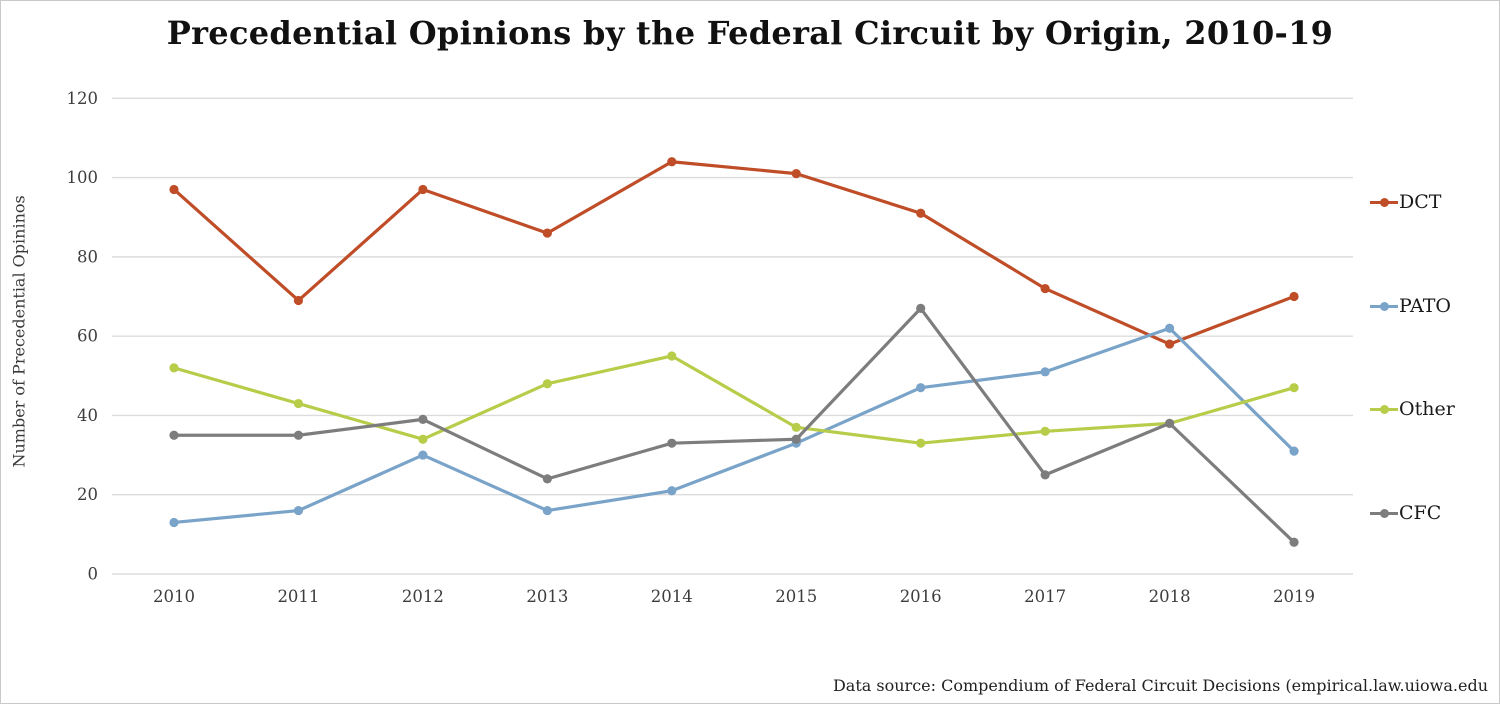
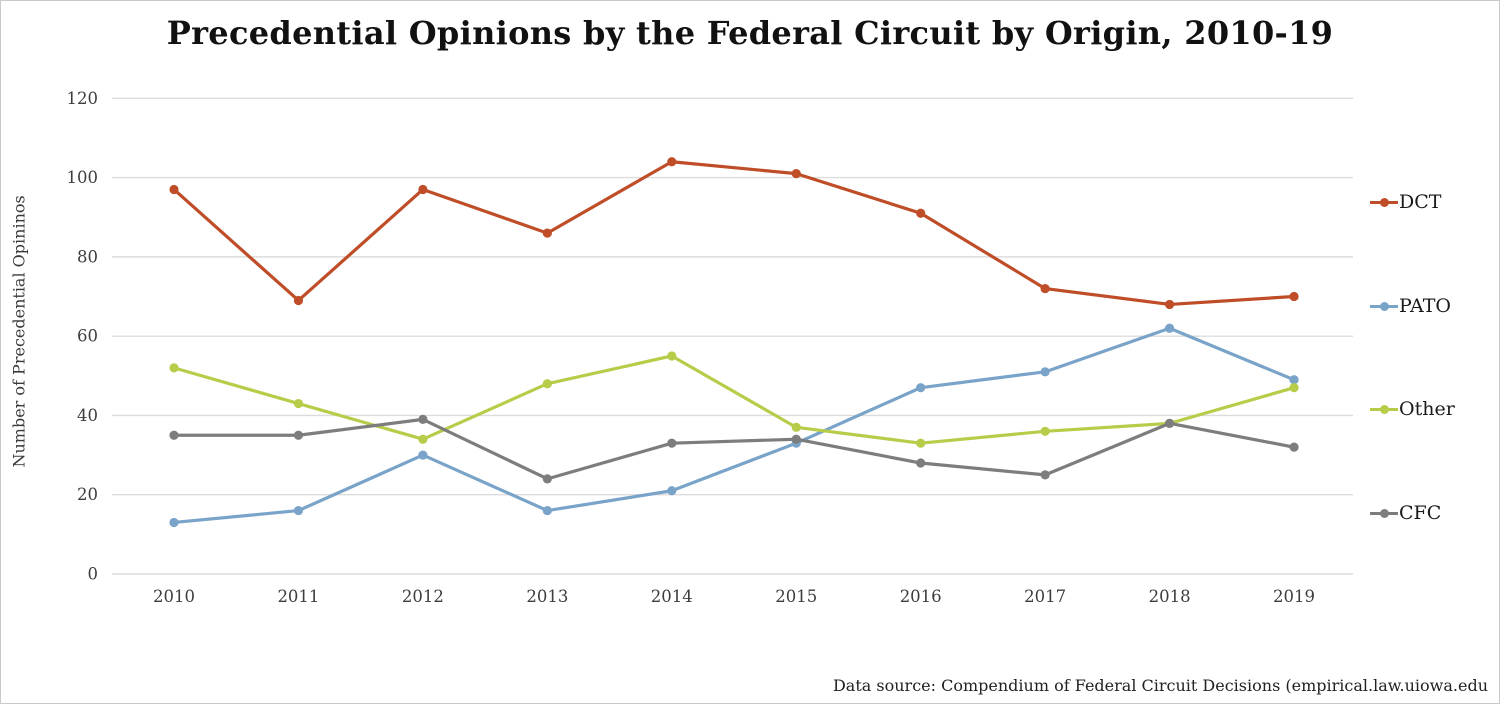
CFC/2016: 67 -> 28
DCT/2018: 58 -> 68
PATO/2019: 31 -> 49
CFC/2019: 8 -> 32
